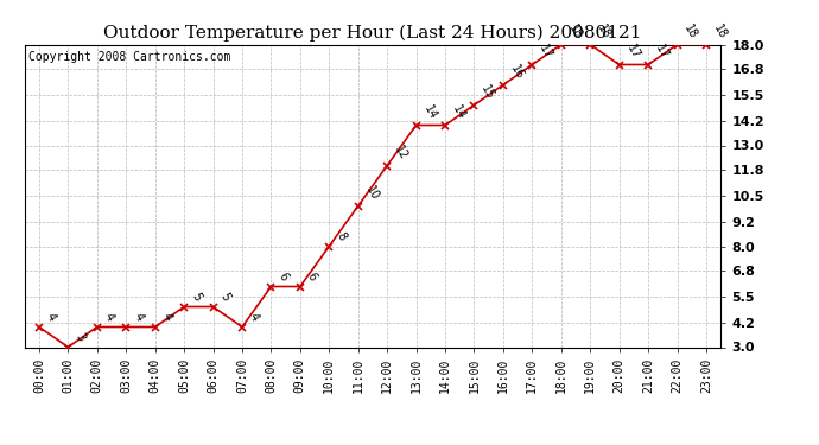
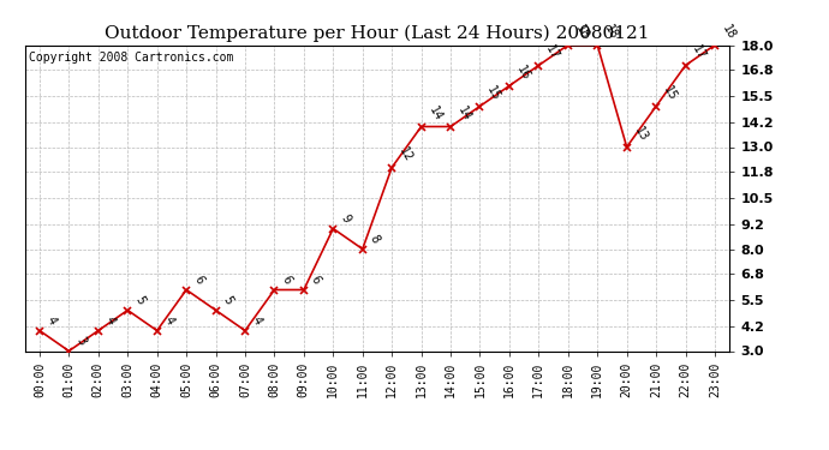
03:00: 4 -> 5
05:00: 5 -> 6
10:00: 8 -> 9
11:00: 10 -> 8
20:00: 17 -> 13
21:00: 17 -> 15
22:00: 18 -> 17
